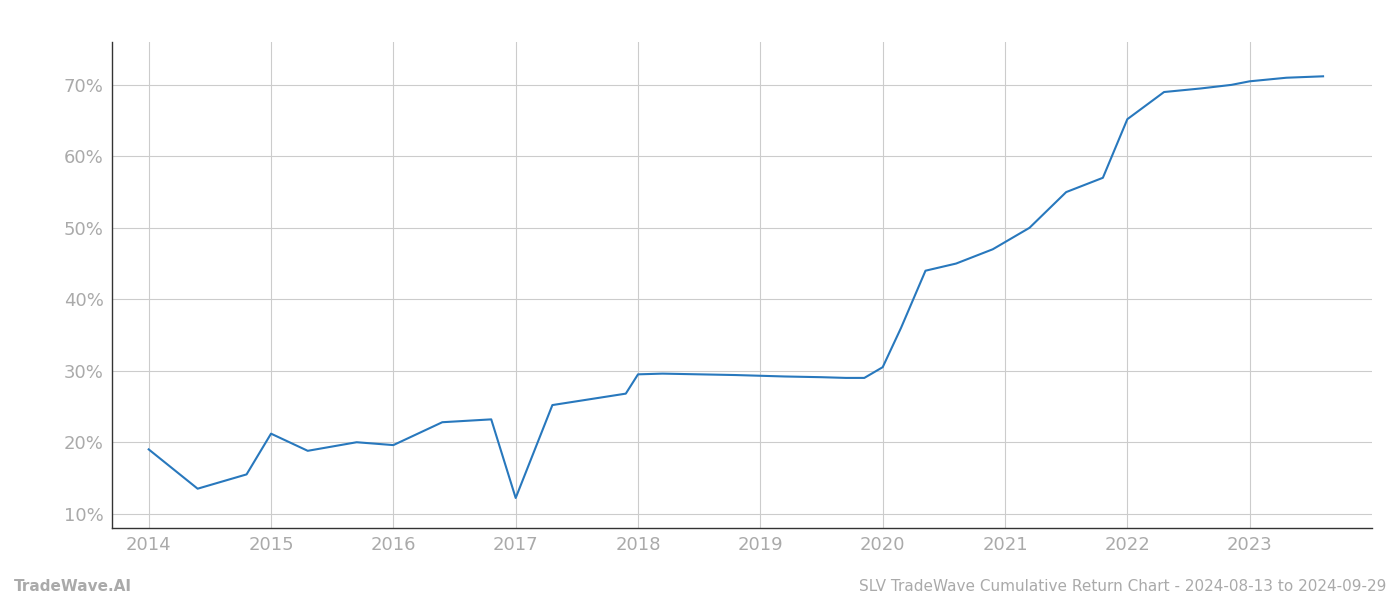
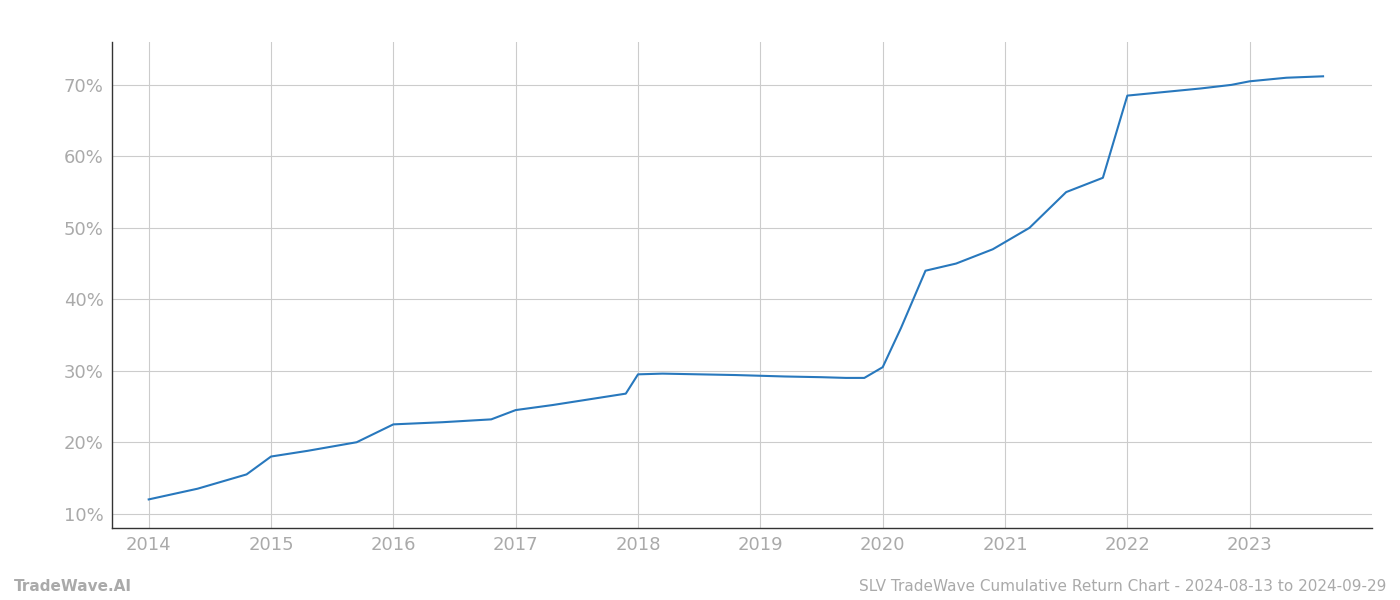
2014: 19.0% -> 12.0%
2015: 21.2% -> 18.0%
2016: 19.6% -> 22.5%
2017: 12.2% -> 24.5%
2022: 65.2% -> 68.5%
